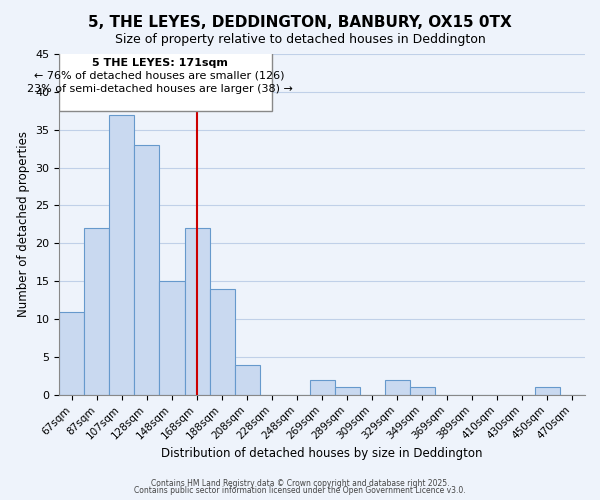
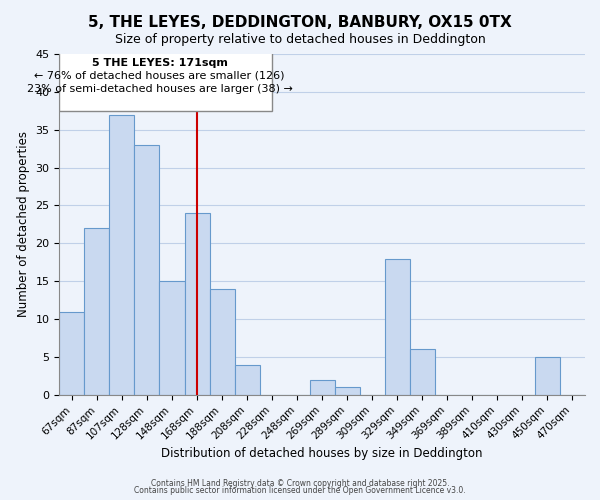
168sqm: 22 -> 24
329sqm: 2 -> 18
349sqm: 1 -> 6
450sqm: 1 -> 5
